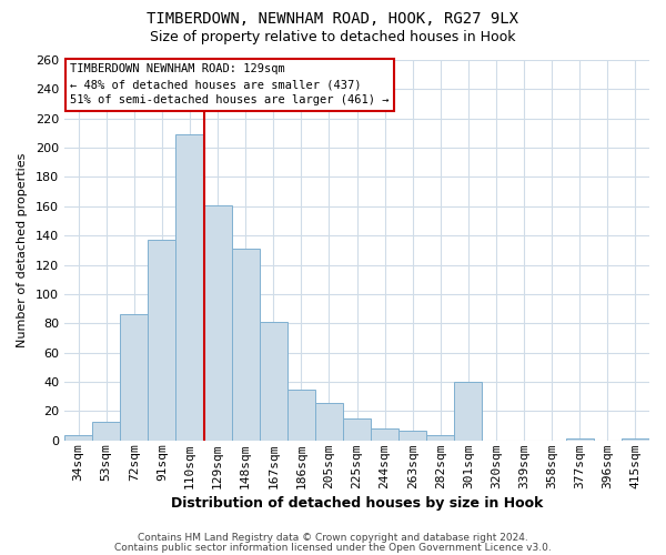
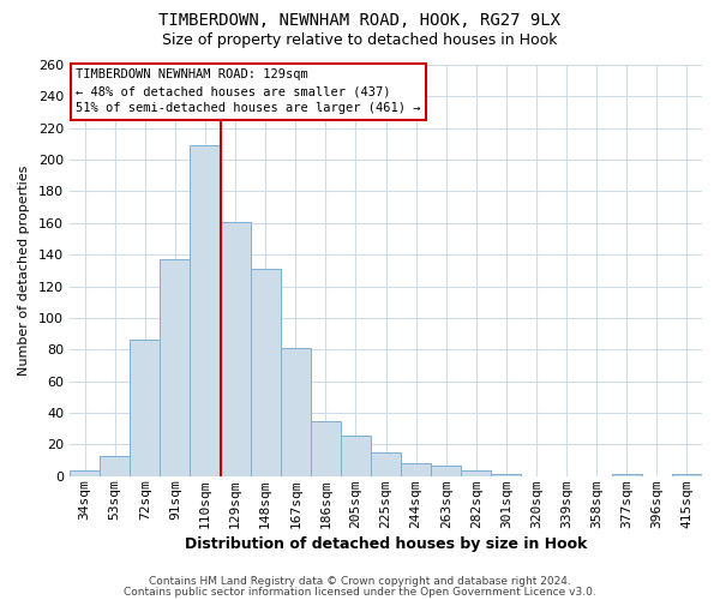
301sqm: 40 -> 1
